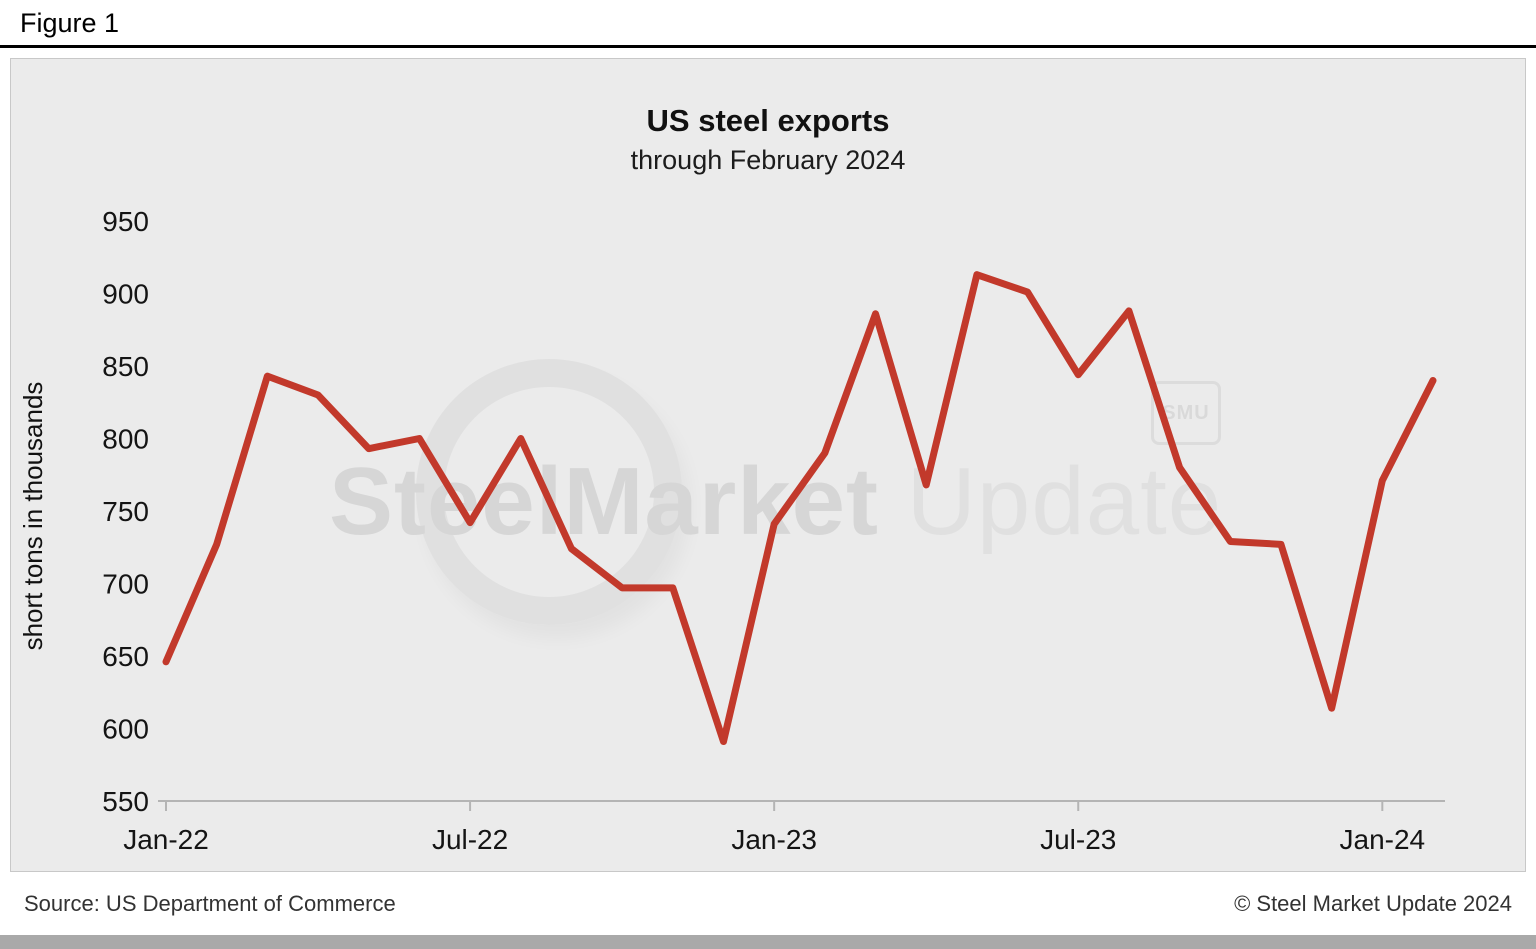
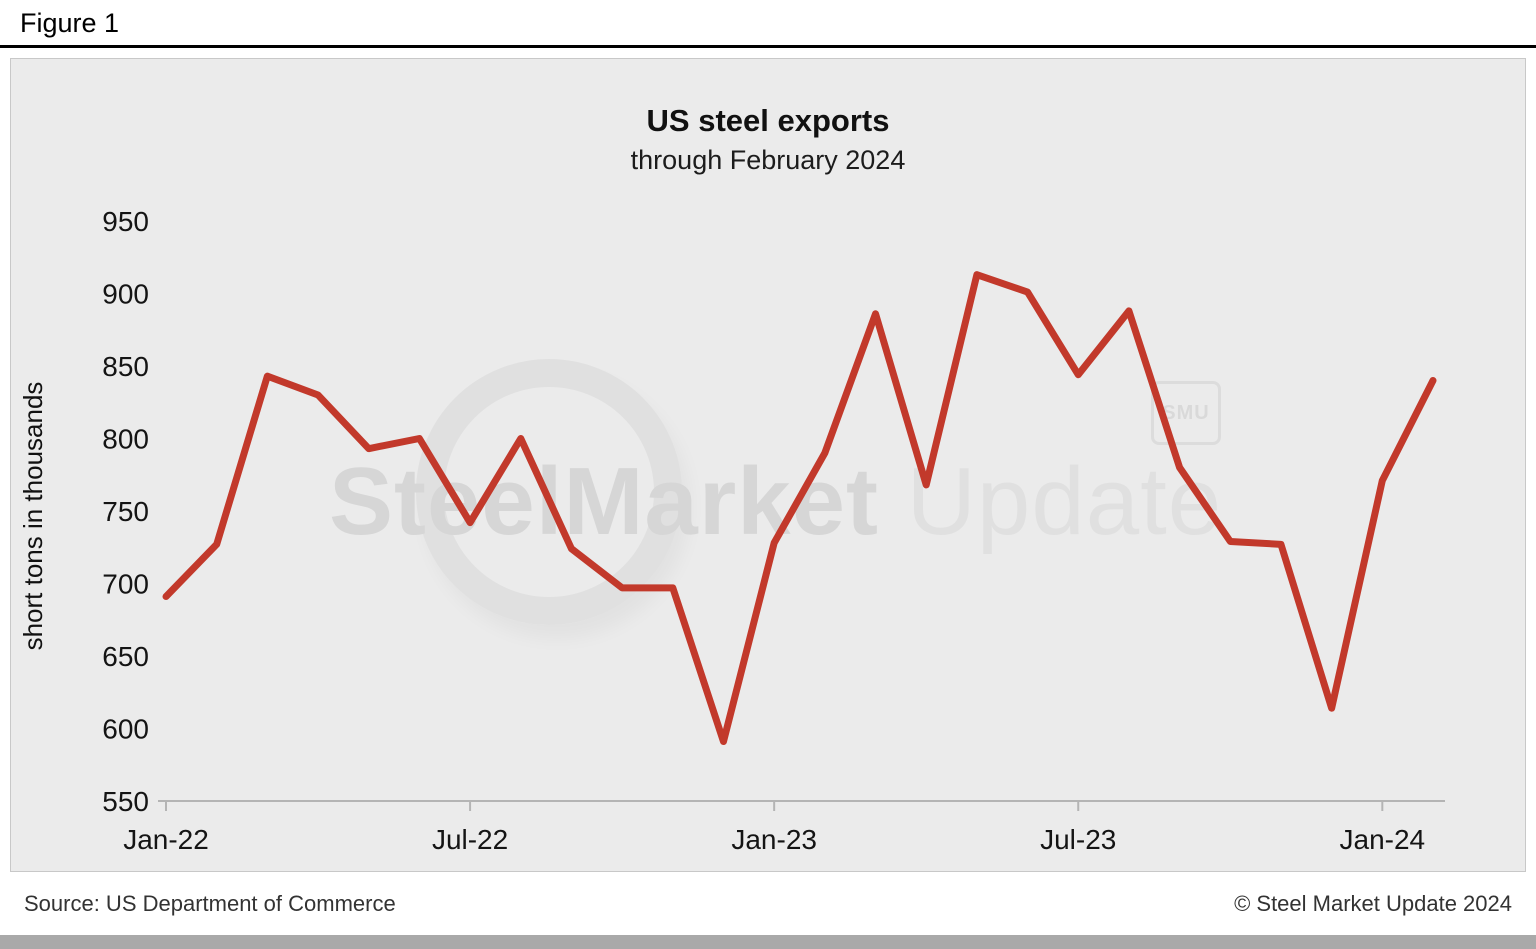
Jan-22: 646 -> 691
Jan-23: 741 -> 728
